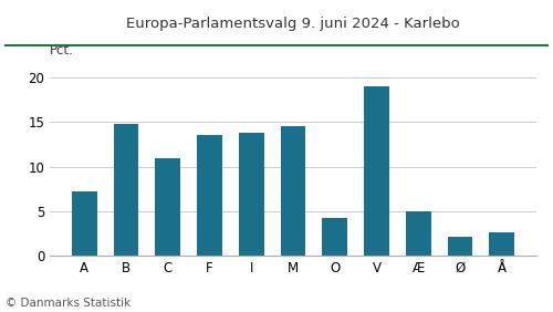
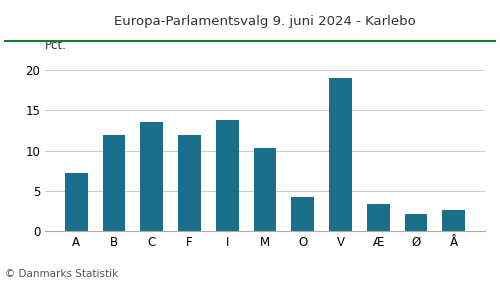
B: 14.8 -> 11.9
C: 11.0 -> 13.6
F: 13.6 -> 12.0
M: 14.6 -> 10.3
Æ: 5.0 -> 3.4
